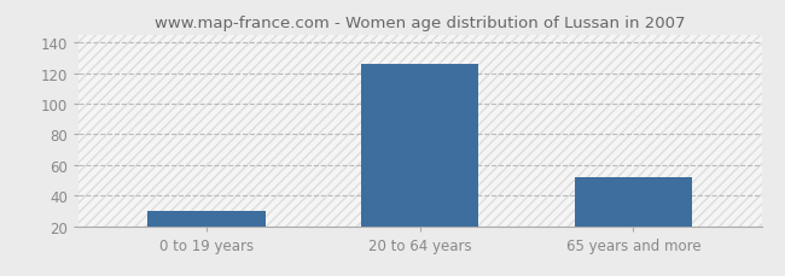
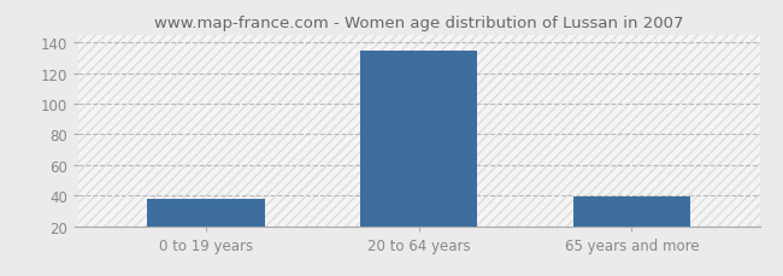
0 to 19 years: 30 -> 38
20 to 64 years: 126 -> 135
65 years and more: 52 -> 39
